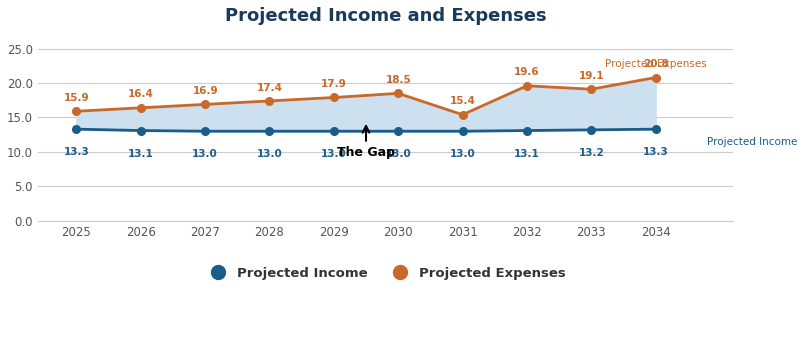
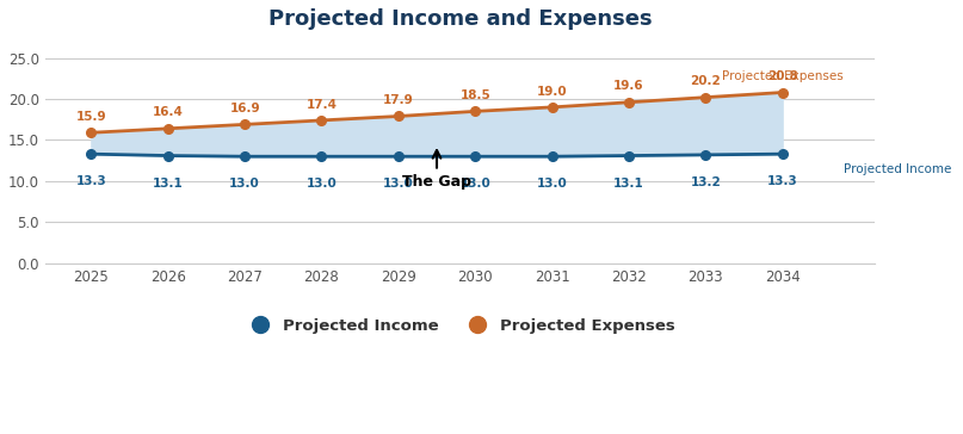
Projected Expenses/2031: 15.4 -> 19.0
Projected Expenses/2033: 19.1 -> 20.2
